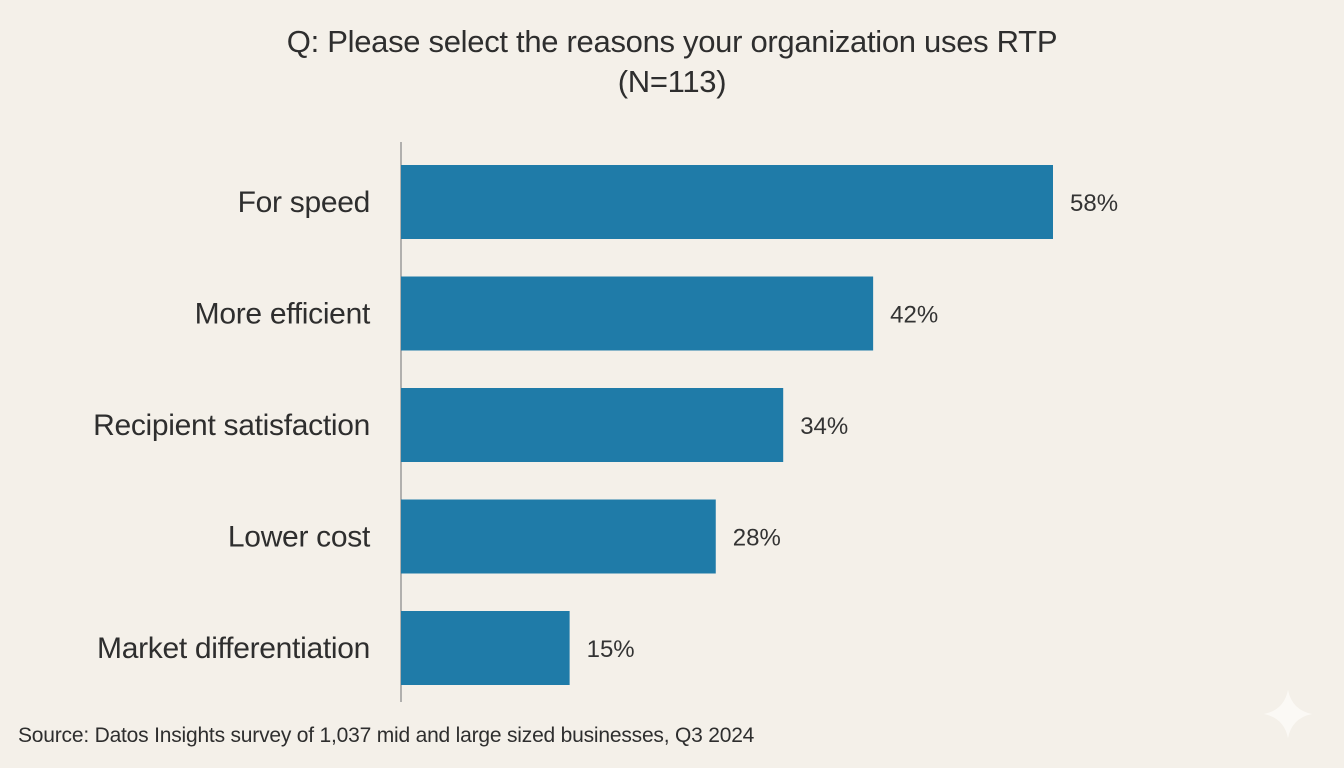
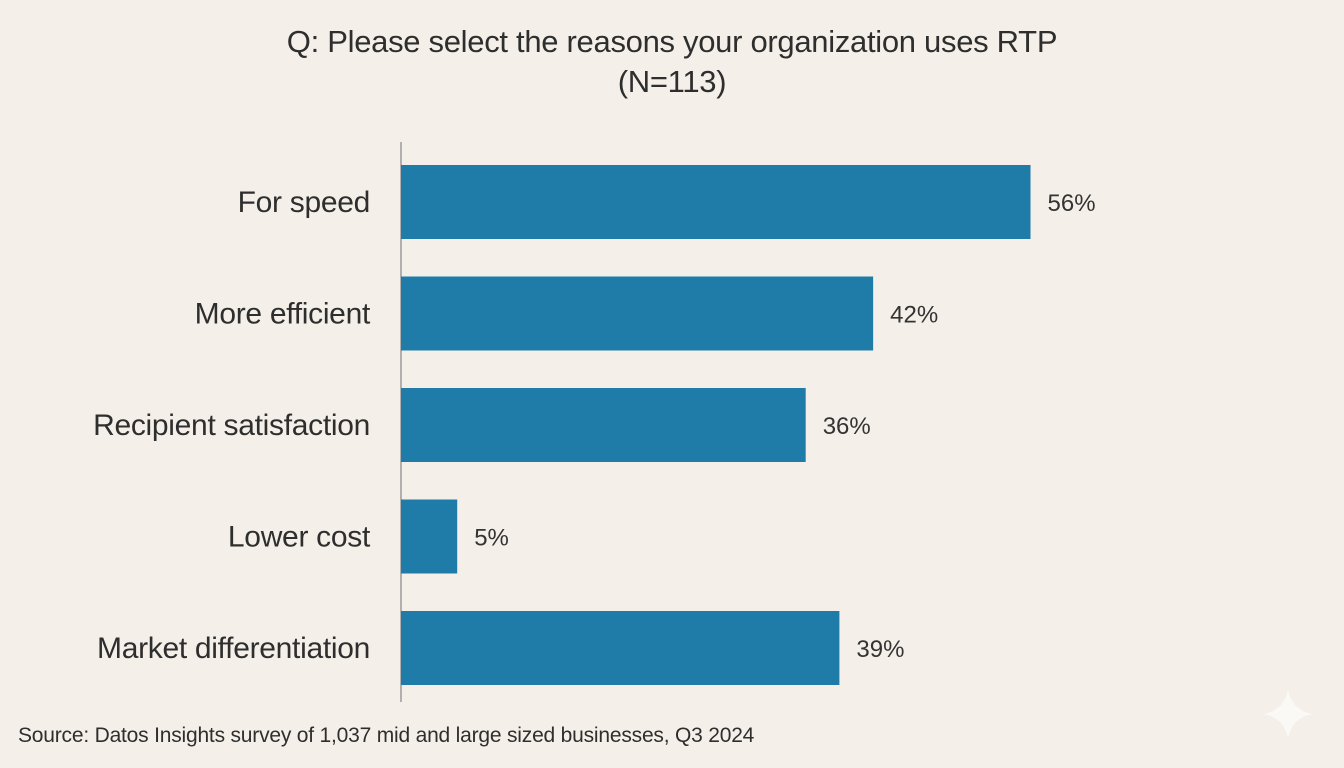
For speed: 58% -> 56%
Recipient satisfaction: 34% -> 36%
Lower cost: 28% -> 5%
Market differentiation: 15% -> 39%
